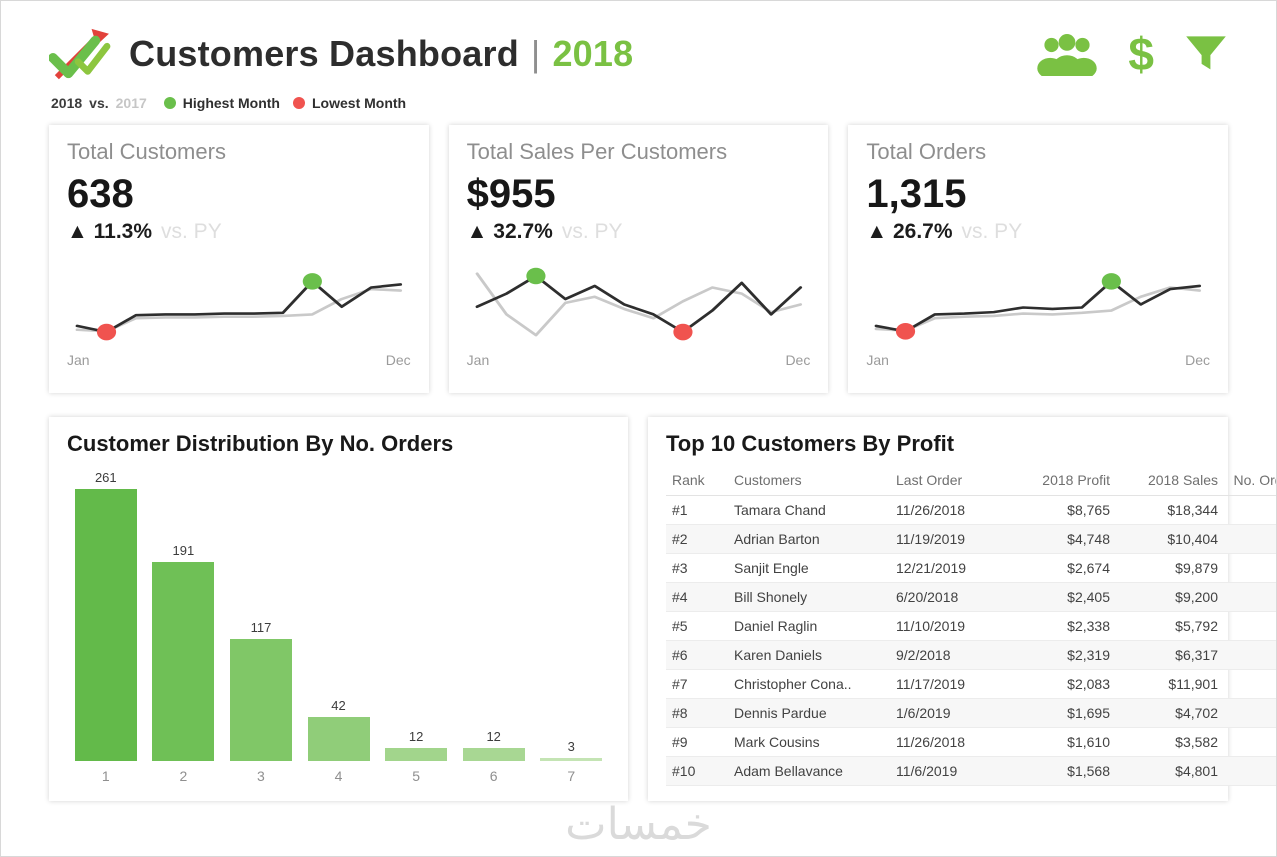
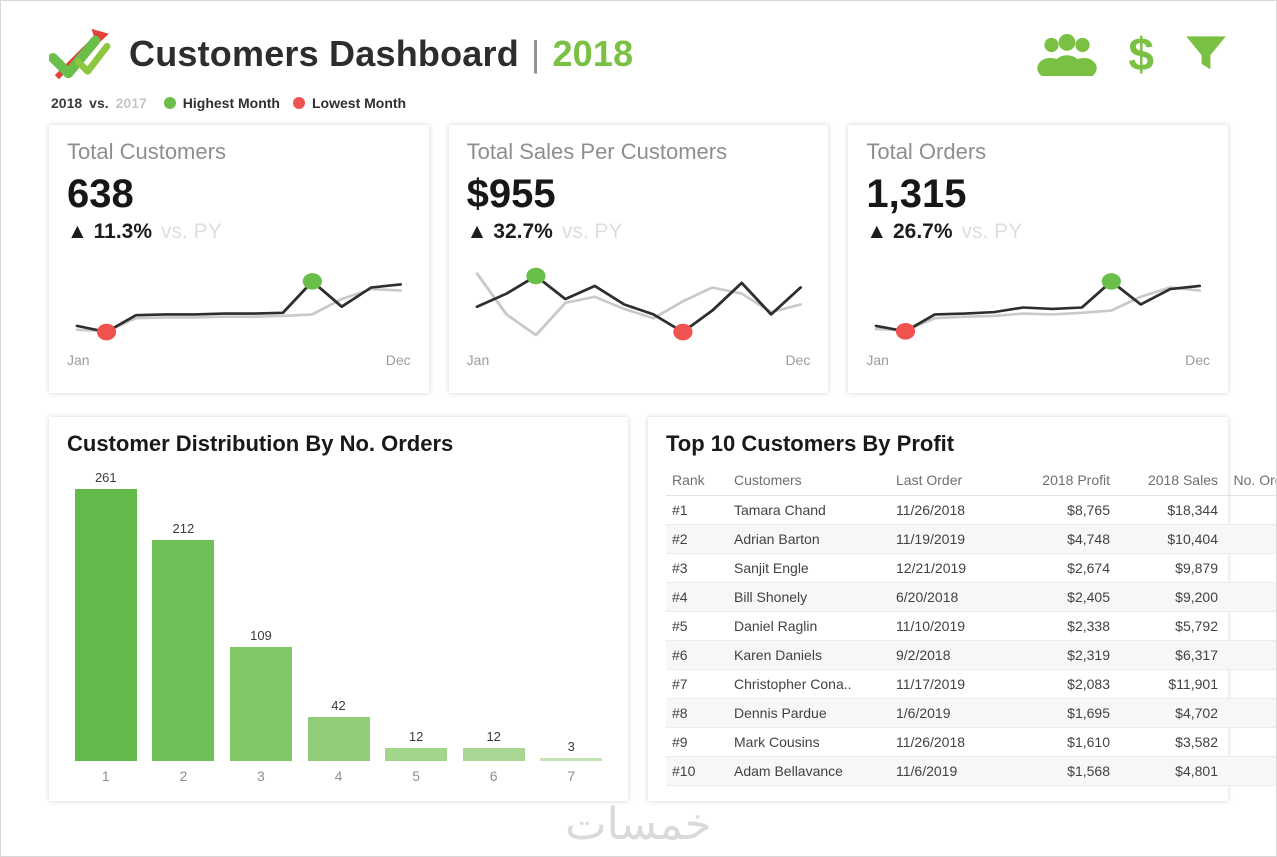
Customer Distribution By No. Orders/2: 191 -> 212
Customer Distribution By No. Orders/3: 117 -> 109
